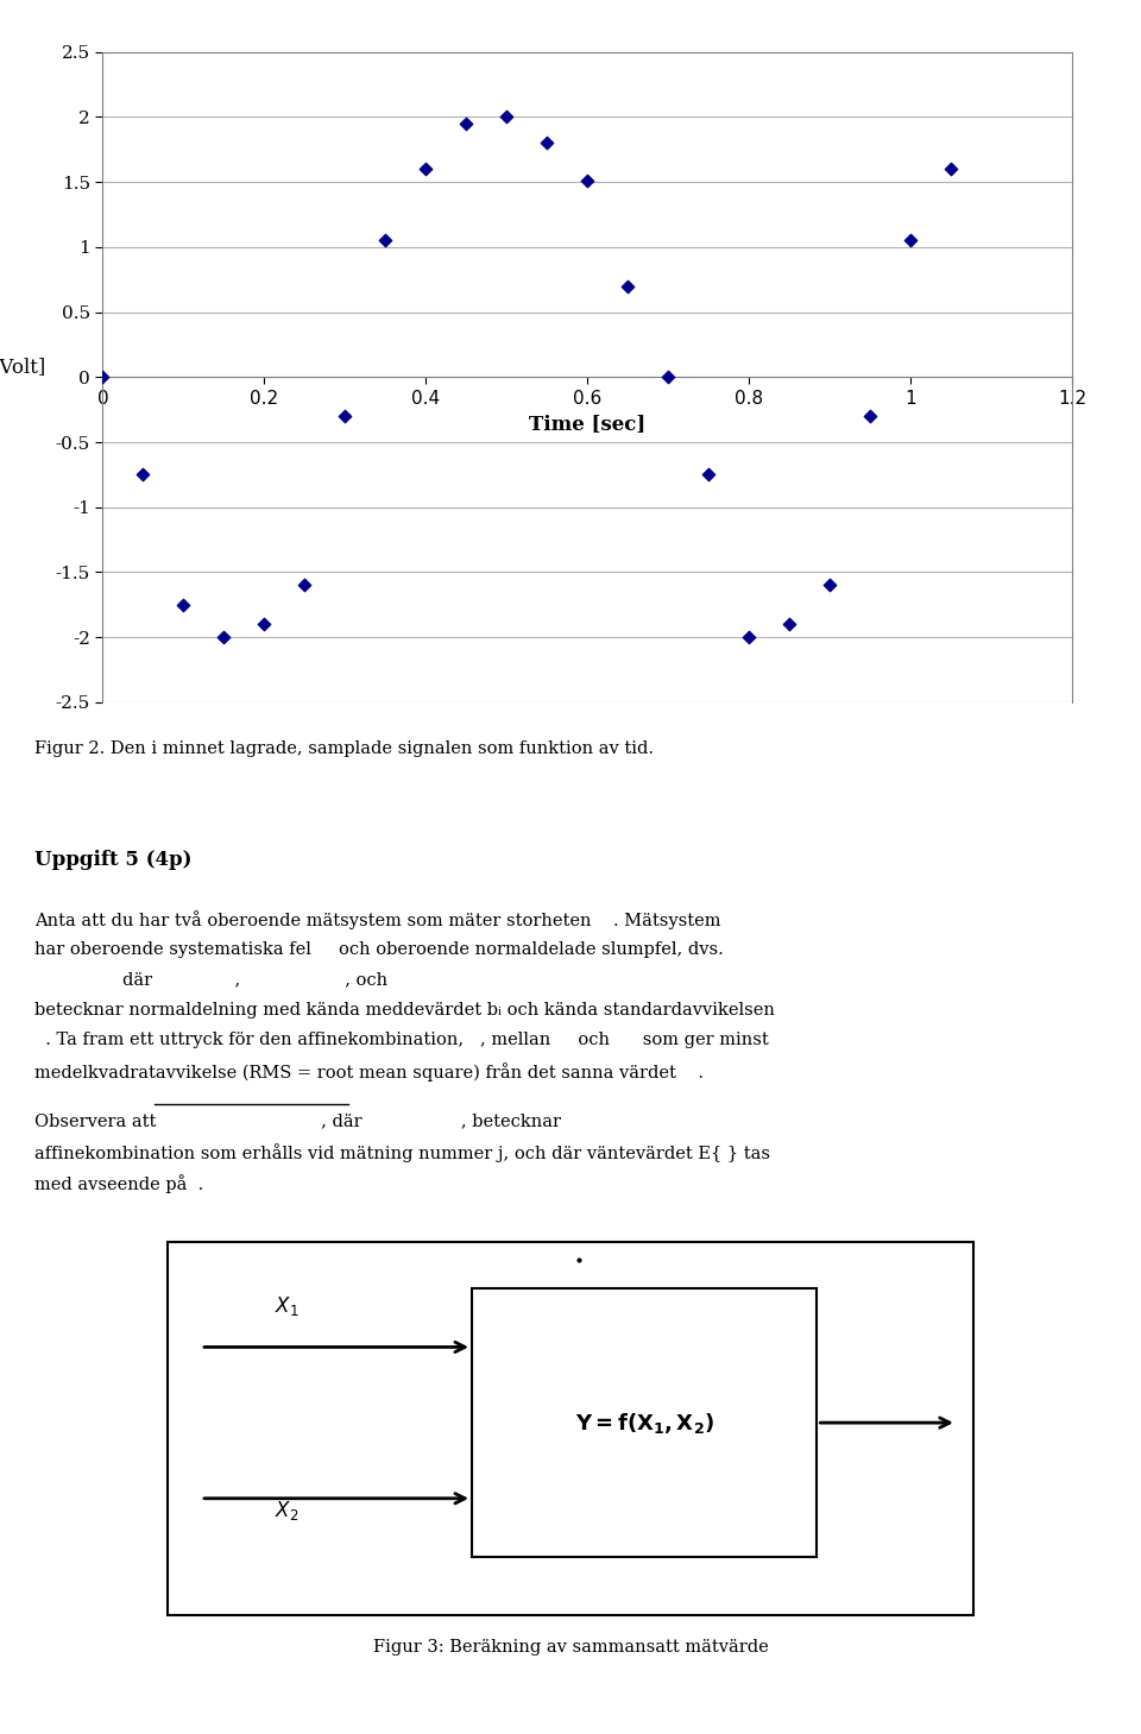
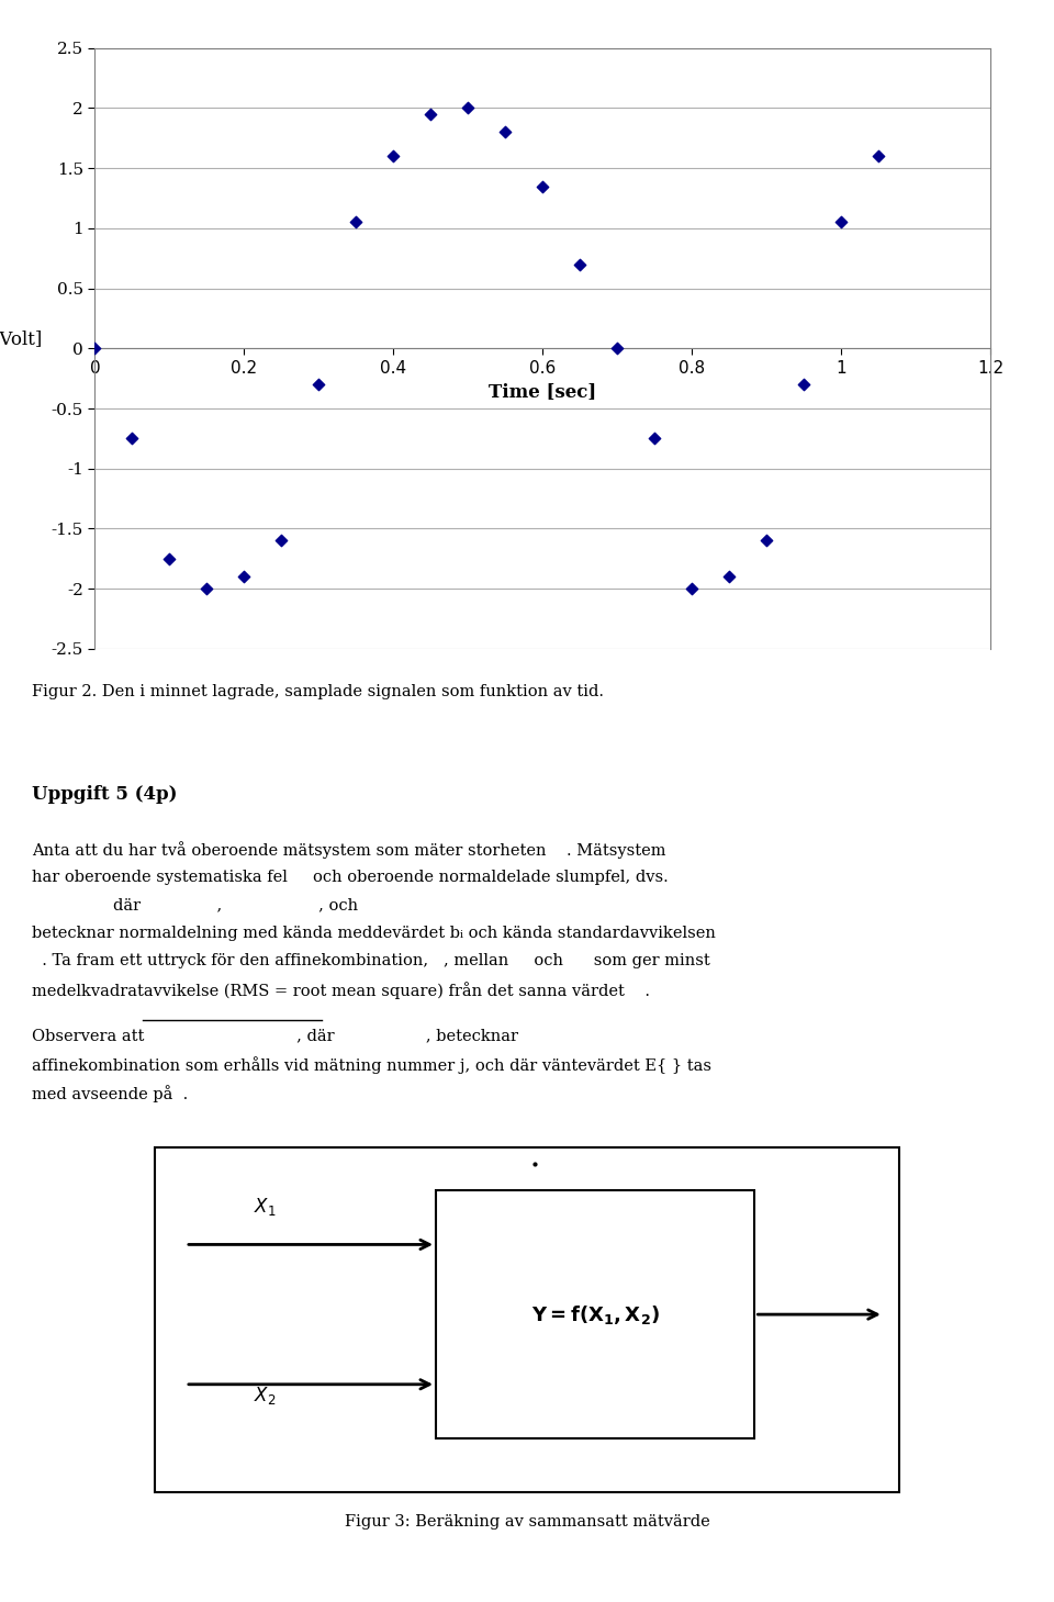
0.6: 1.51 -> 1.35
